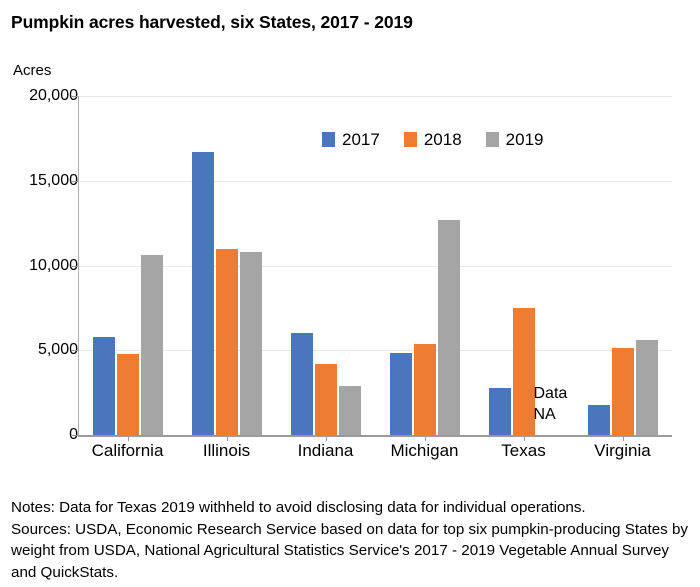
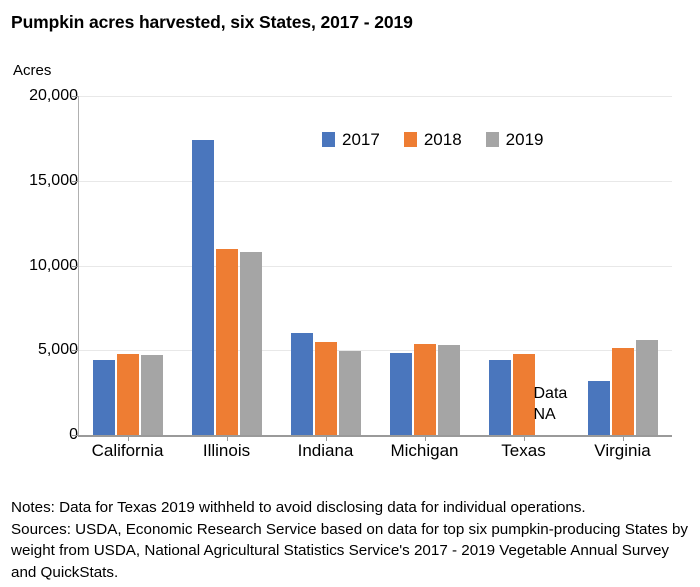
2017/California: 5800 -> 4400
2019/California: 10600 -> 4700
2017/Illinois: 16700 -> 17400
2018/Indiana: 4200 -> 5500
2019/Indiana: 2900 -> 5000
2019/Michigan: 12700 -> 5300
2017/Texas: 2800 -> 4400
2018/Texas: 7500 -> 4800
2017/Virginia: 1800 -> 3200
